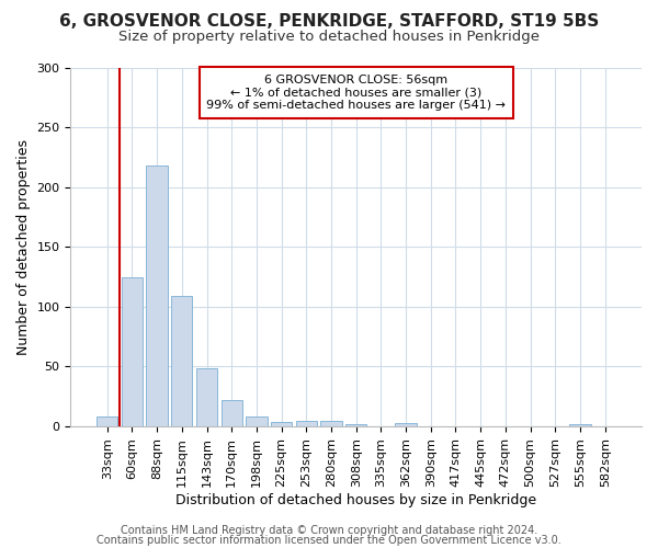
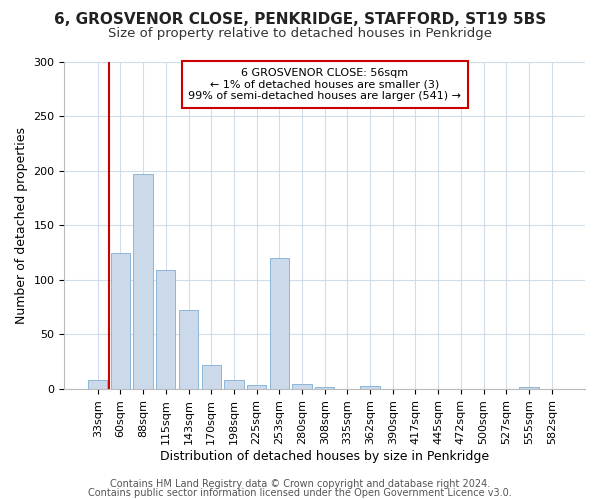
88sqm: 218 -> 197
143sqm: 49 -> 72
253sqm: 5 -> 120
